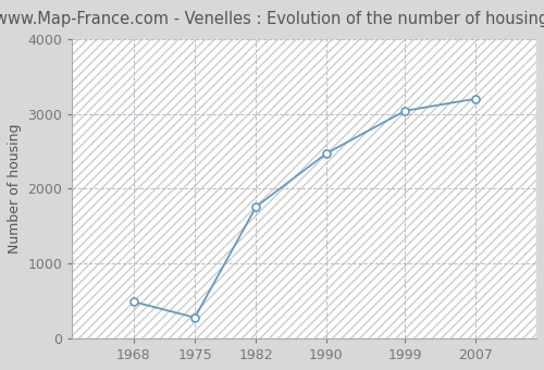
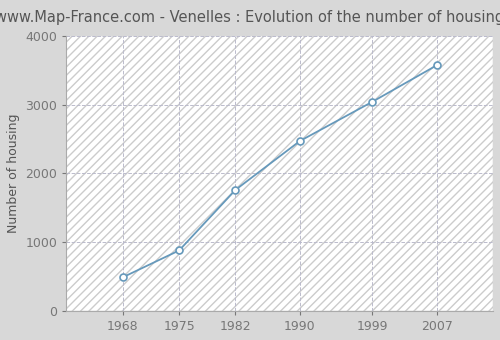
1975: 280 -> 880
2007: 3200 -> 3570
